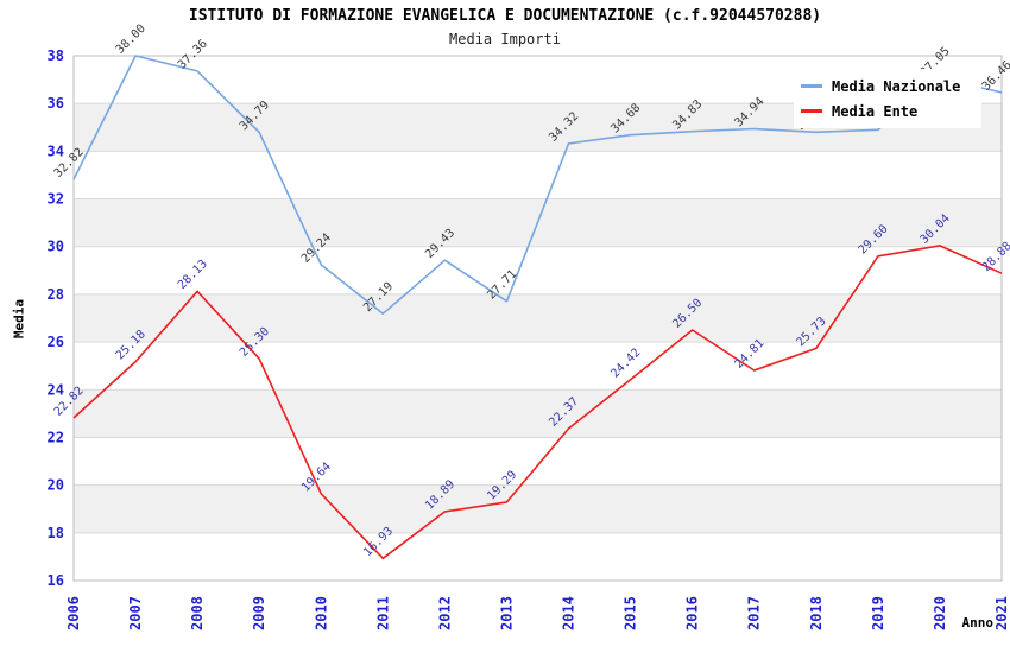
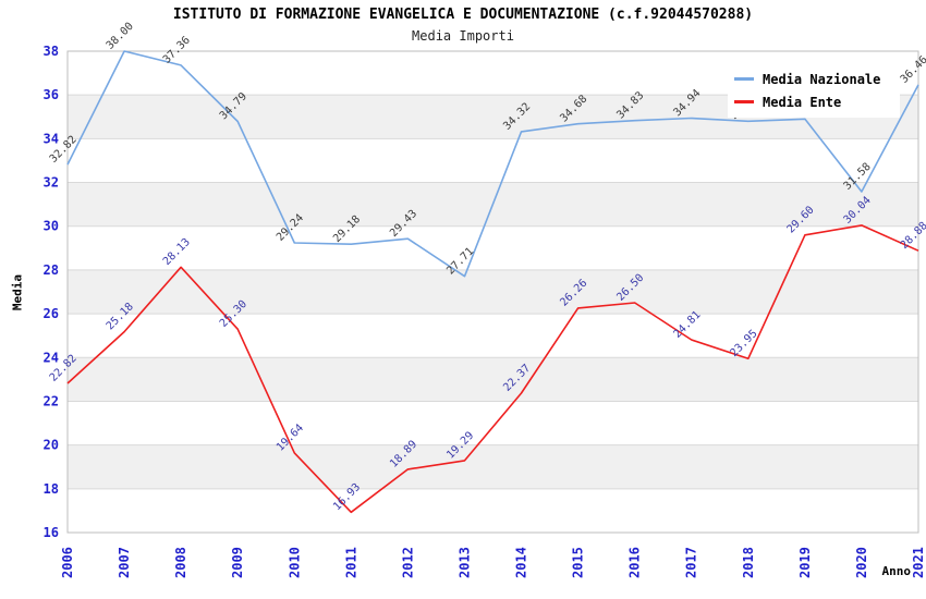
Media Nazionale/2011: 27.19 -> 29.18
Media Ente/2015: 24.42 -> 26.26
Media Ente/2018: 25.73 -> 23.95
Media Nazionale/2020: 37.05 -> 31.58
